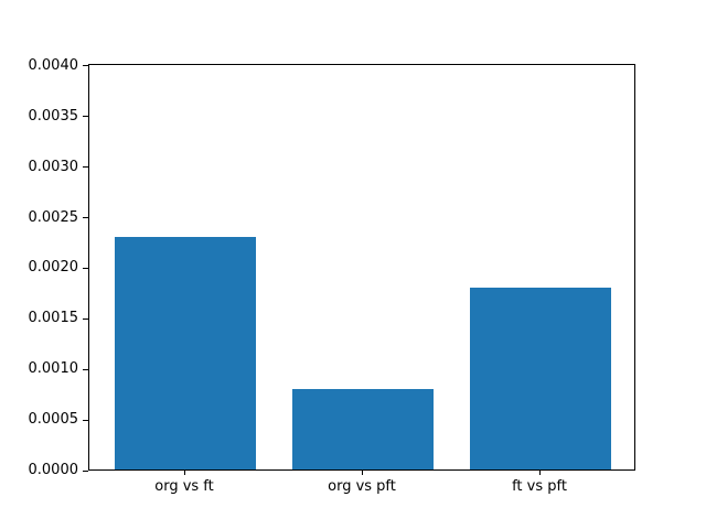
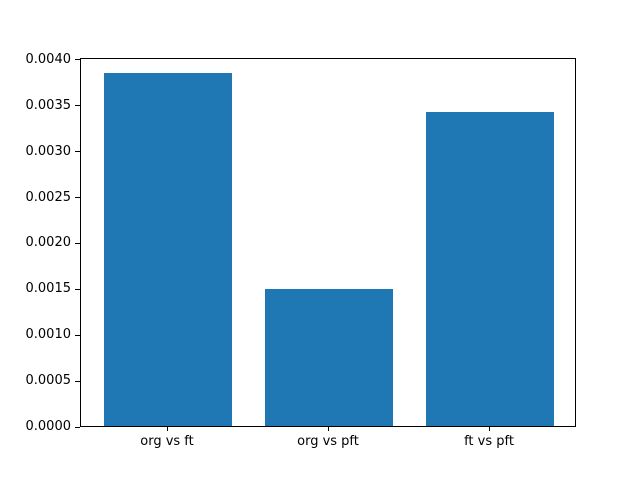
org vs ft: 0.0023 -> 0.0039
org vs pft: 0.0008 -> 0.0015
ft vs pft: 0.0018 -> 0.0034
